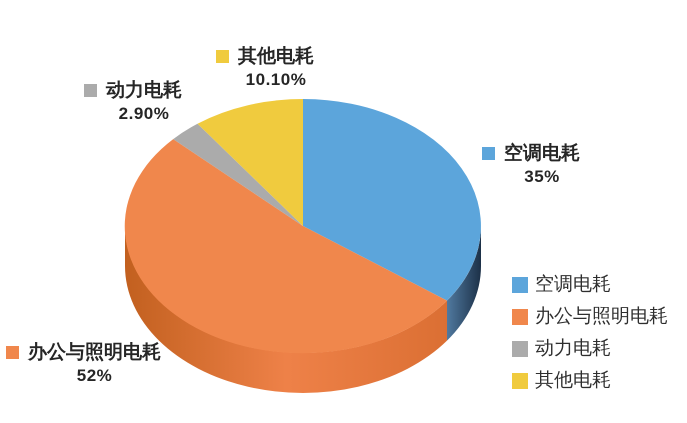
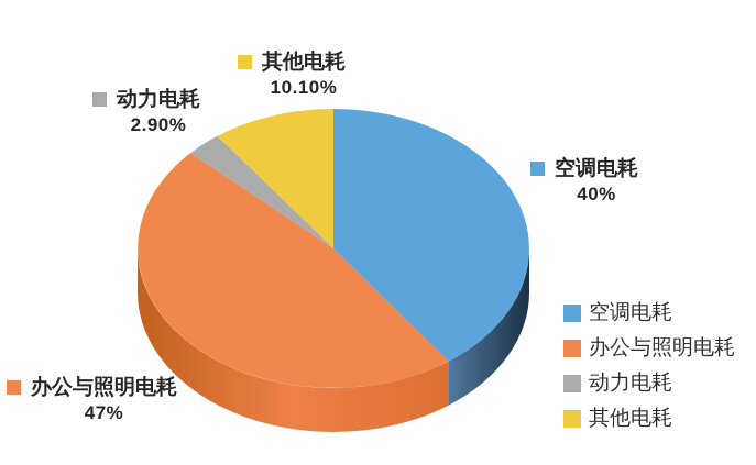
空调电耗: 35% -> 40%
办公与照明电耗: 52% -> 47%
